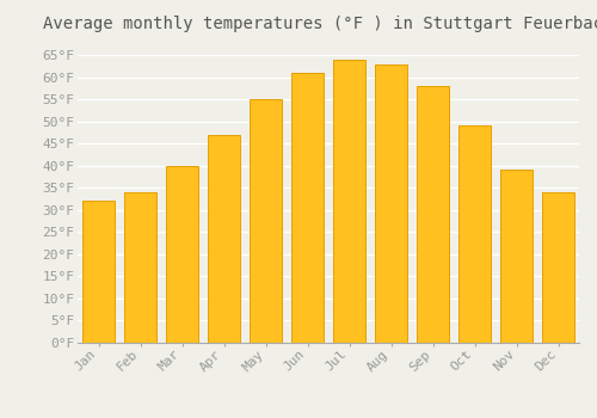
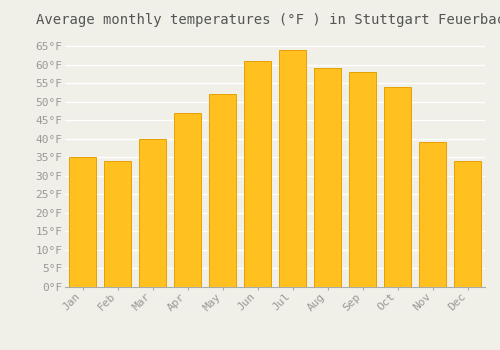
Jan: 32°F -> 35°F
May: 55°F -> 52°F
Aug: 63°F -> 59°F
Oct: 49°F -> 54°F
